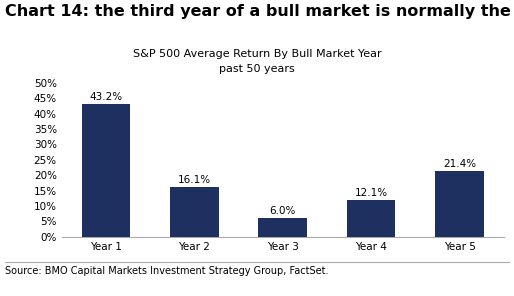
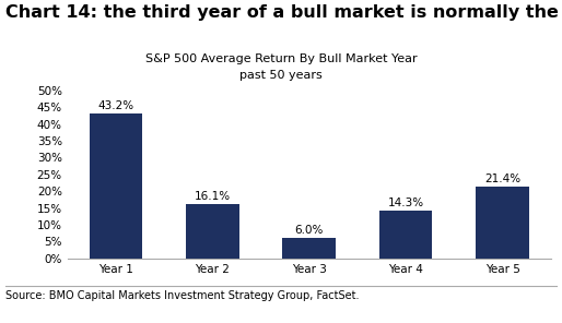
Year 4: 12.1% -> 14.3%
